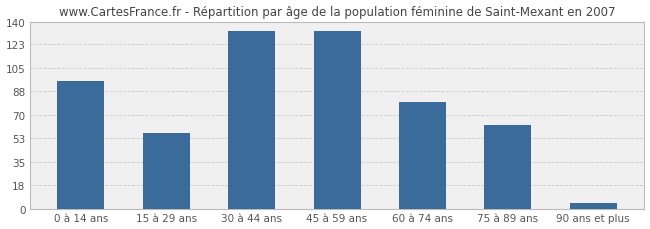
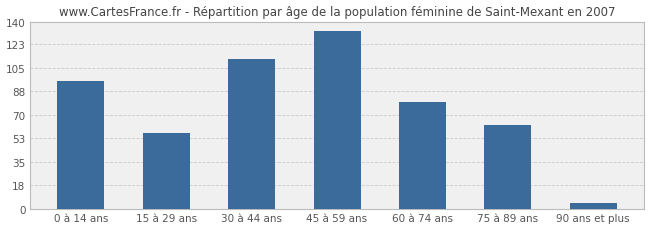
30 à 44 ans: 133 -> 112
